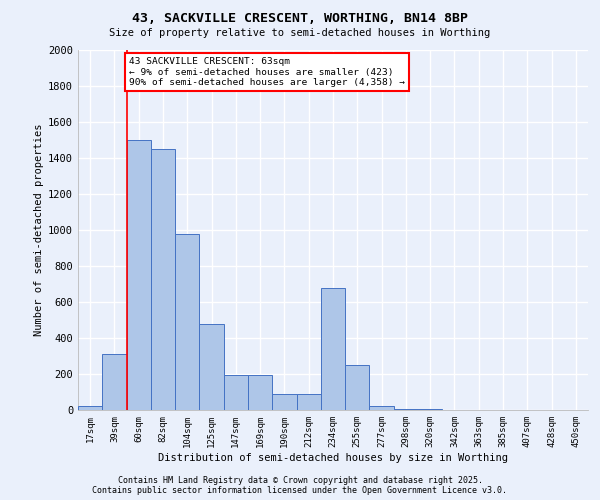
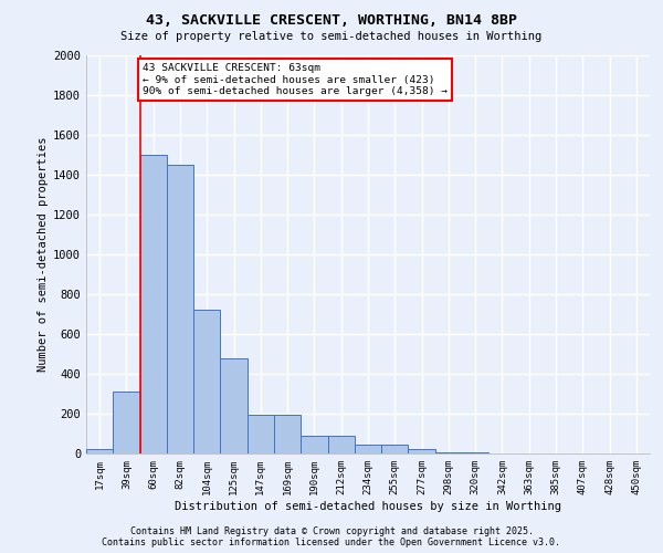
104sqm: 980 -> 720
234sqm: 680 -> 40
255sqm: 250 -> 40
